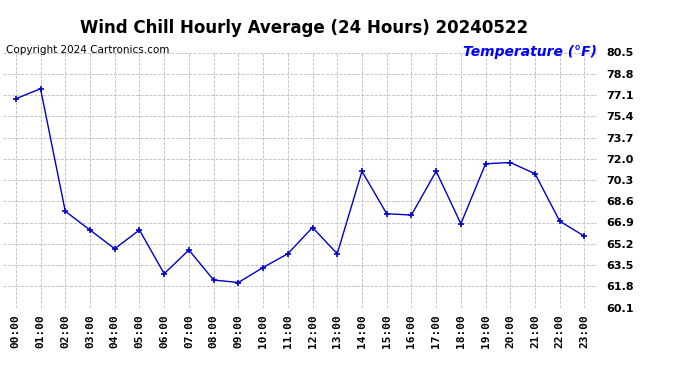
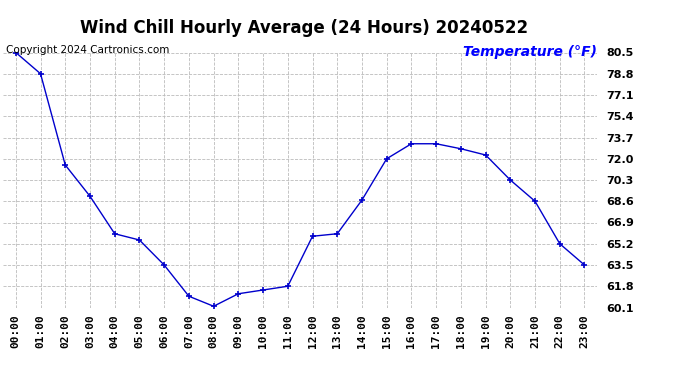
00:00: 76.8 -> 80.5
01:00: 77.6 -> 78.8
02:00: 67.8 -> 71.5
03:00: 66.3 -> 69.0
04:00: 64.8 -> 66.0
05:00: 66.3 -> 65.5
06:00: 62.8 -> 63.5
07:00: 64.7 -> 61.0
08:00: 62.3 -> 60.2
09:00: 62.1 -> 61.2
10:00: 63.3 -> 61.5
11:00: 64.4 -> 61.8
12:00: 66.5 -> 65.8
13:00: 64.4 -> 66.0
14:00: 71.0 -> 68.7
15:00: 67.6 -> 72.0
16:00: 67.5 -> 73.2
17:00: 71.0 -> 73.2
18:00: 66.8 -> 72.8
19:00: 71.6 -> 72.3
20:00: 71.7 -> 70.3
21:00: 70.8 -> 68.6
22:00: 67.0 -> 65.2
23:00: 65.8 -> 63.5
